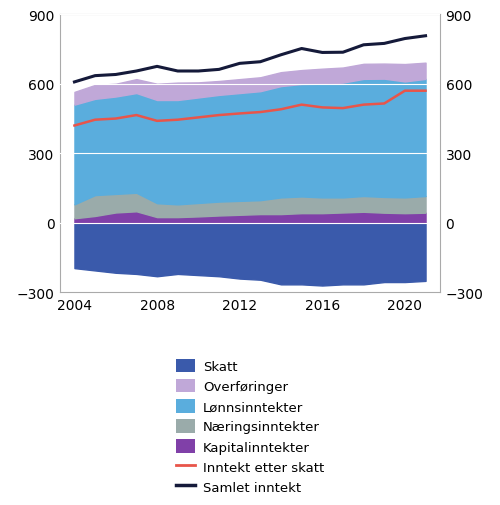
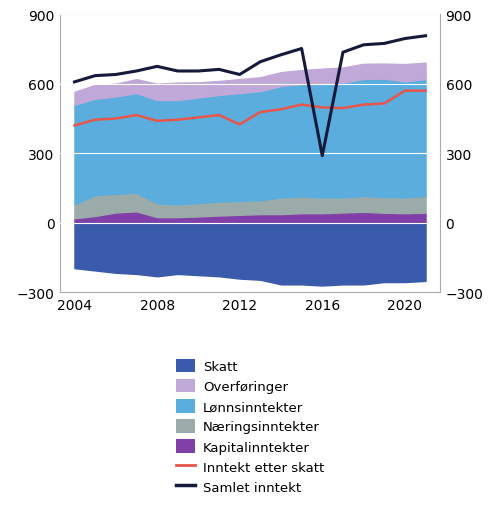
Inntekt etter skatt/2012: 472 -> 425
Samlet inntekt/2012: 688 -> 640
Samlet inntekt/2016: 735 -> 290
